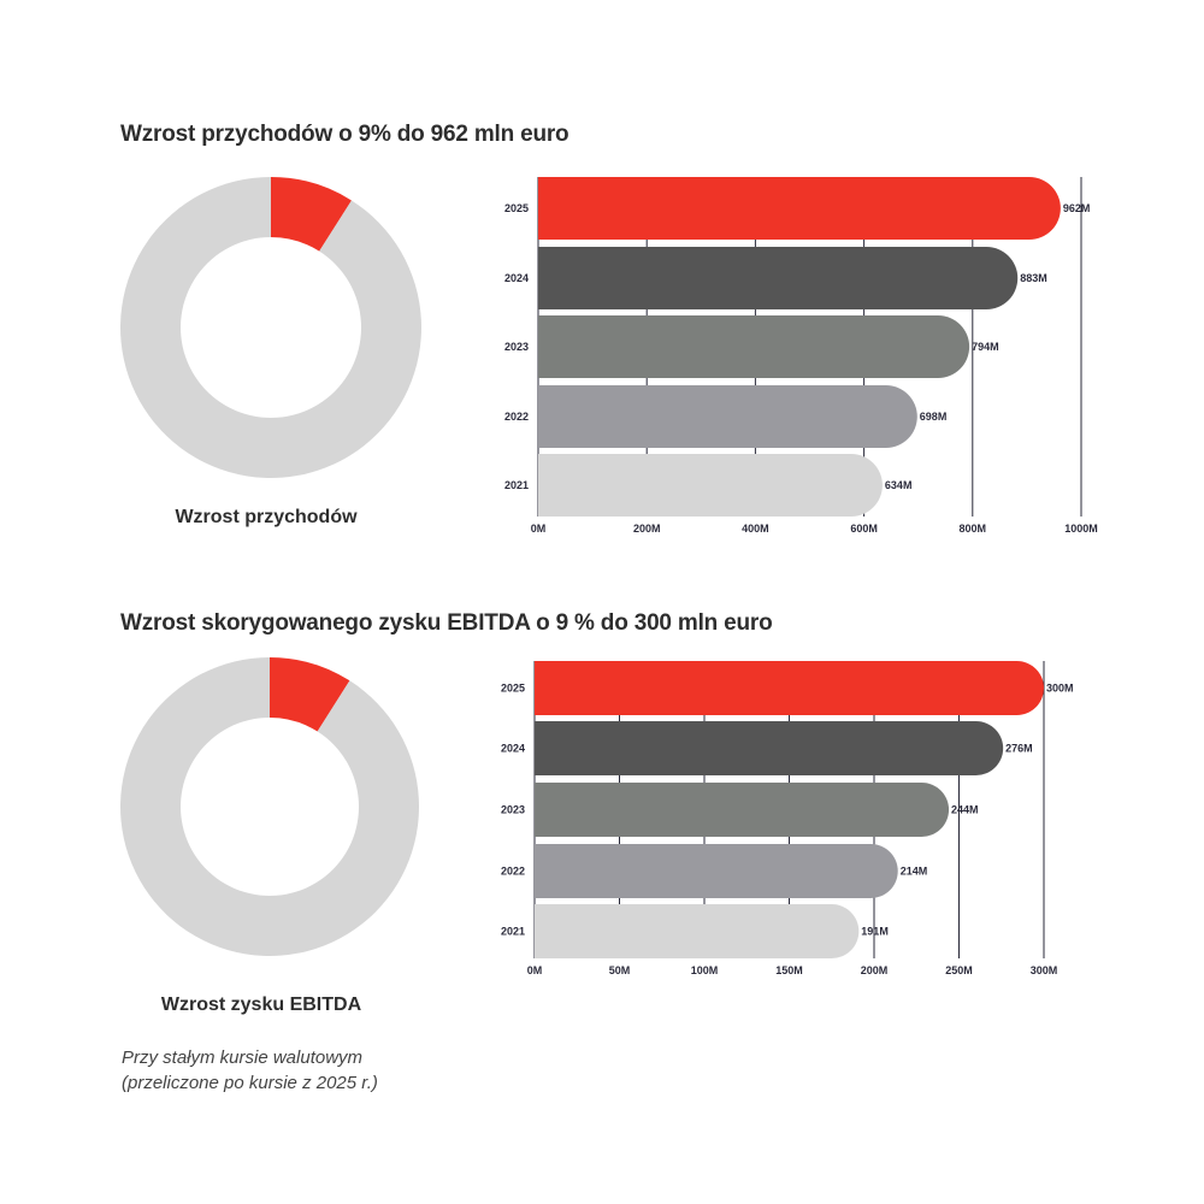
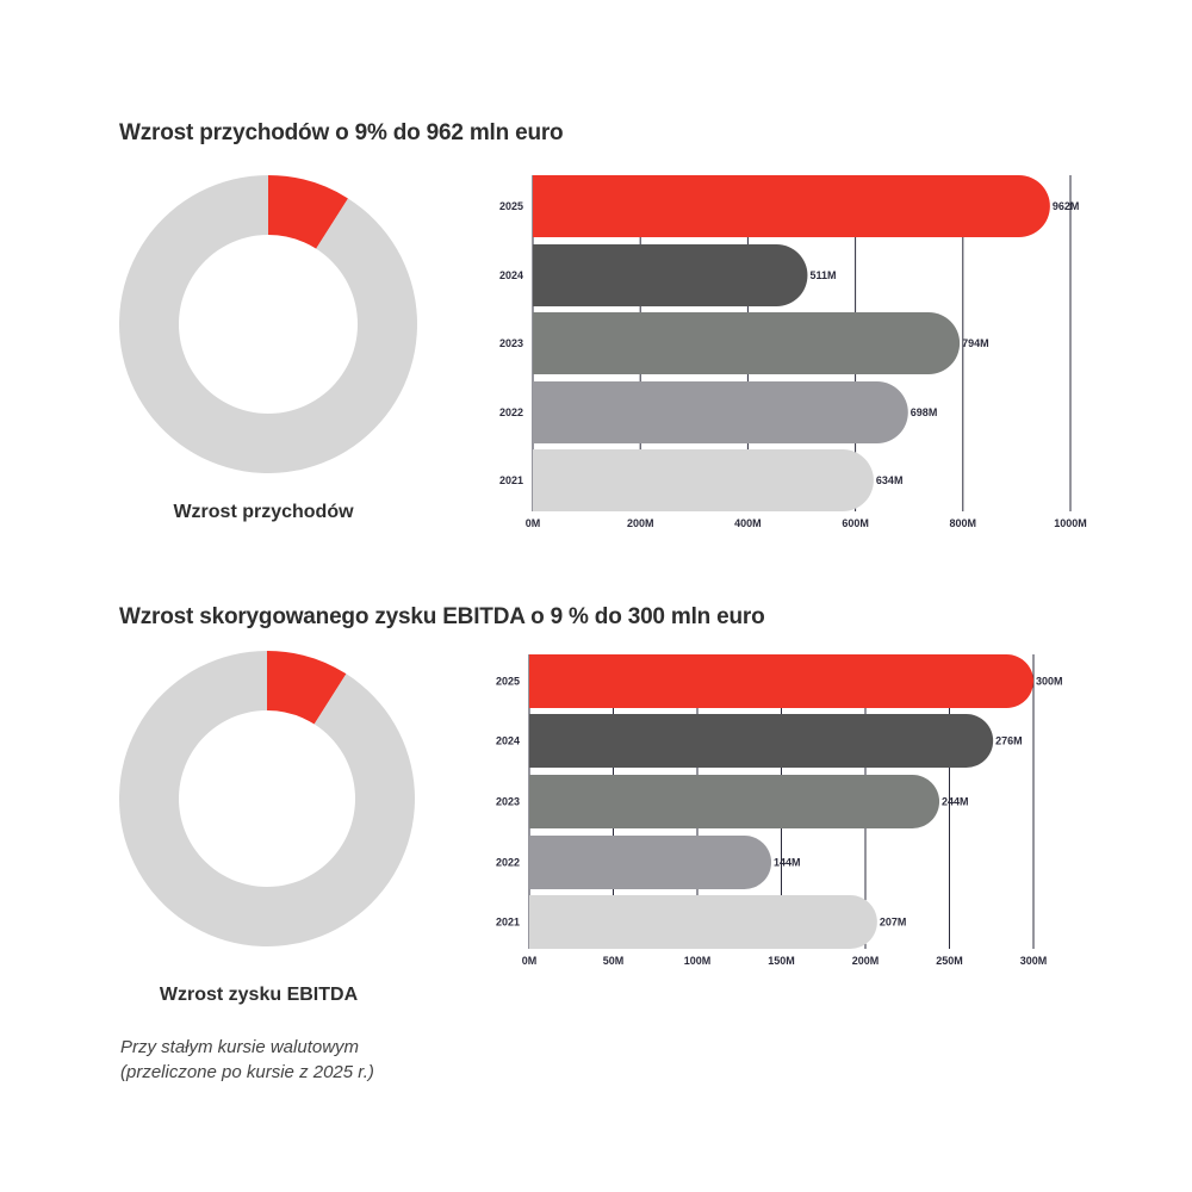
Wzrost przychodów o 9% do 962 mln euro/2024: 883M -> 511M
Wzrost skorygowanego zysku EBITDA o 9 % do 300 mln euro/2022: 214M -> 144M
Wzrost skorygowanego zysku EBITDA o 9 % do 300 mln euro/2021: 191M -> 207M
